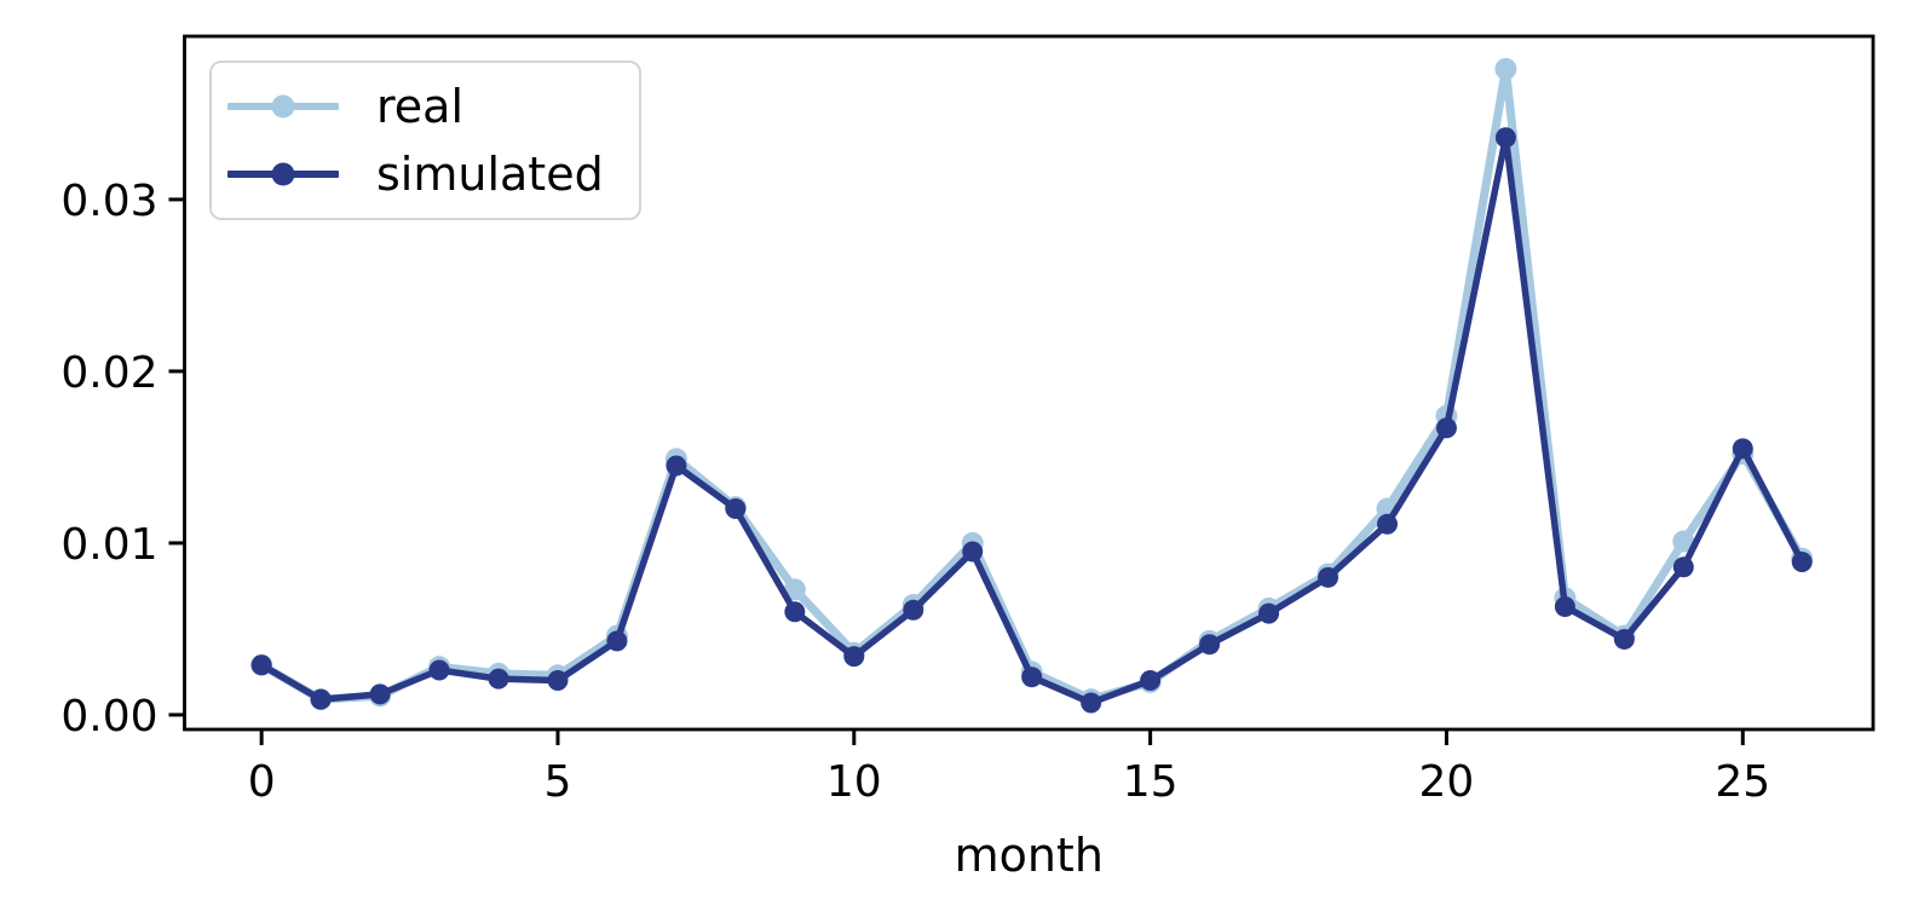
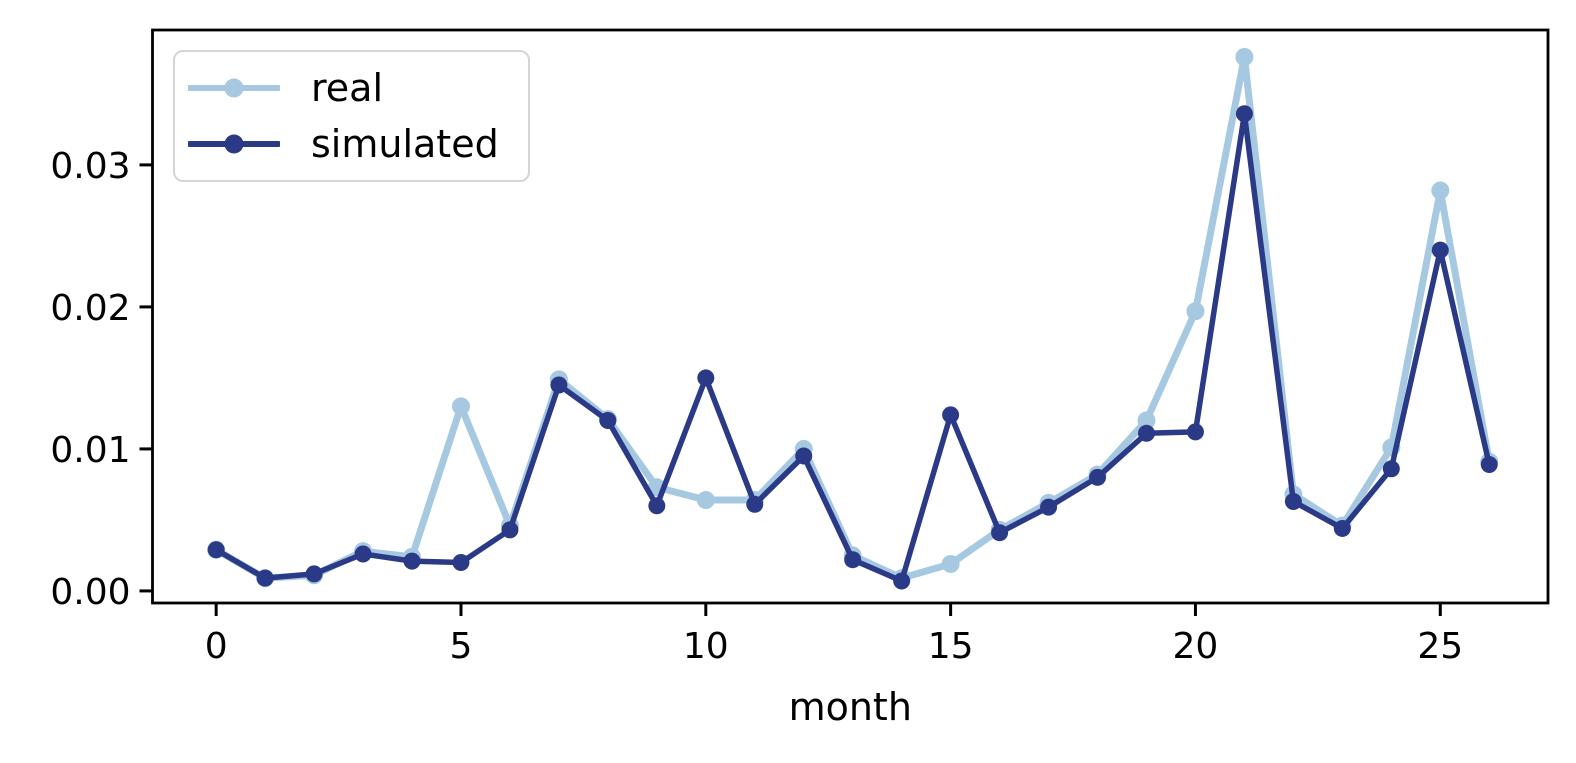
real/5: 0.0023 -> 0.0130
real/10: 0.0036 -> 0.0064
simulated/10: 0.0034 -> 0.0150
simulated/15: 0.0020 -> 0.0124
real/20: 0.0174 -> 0.0197
simulated/20: 0.0167 -> 0.0112
real/25: 0.0152 -> 0.0282
simulated/25: 0.0155 -> 0.0240
